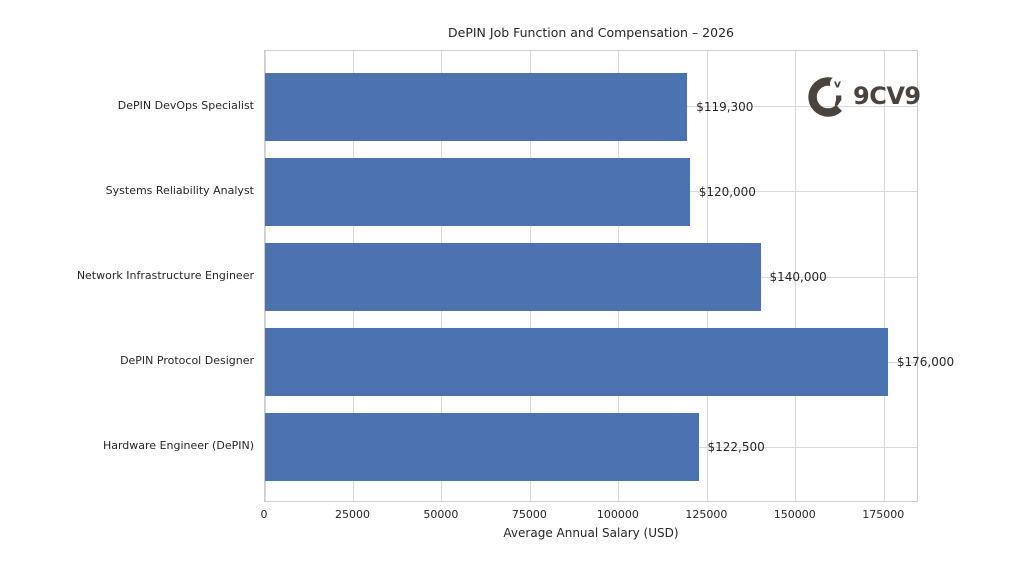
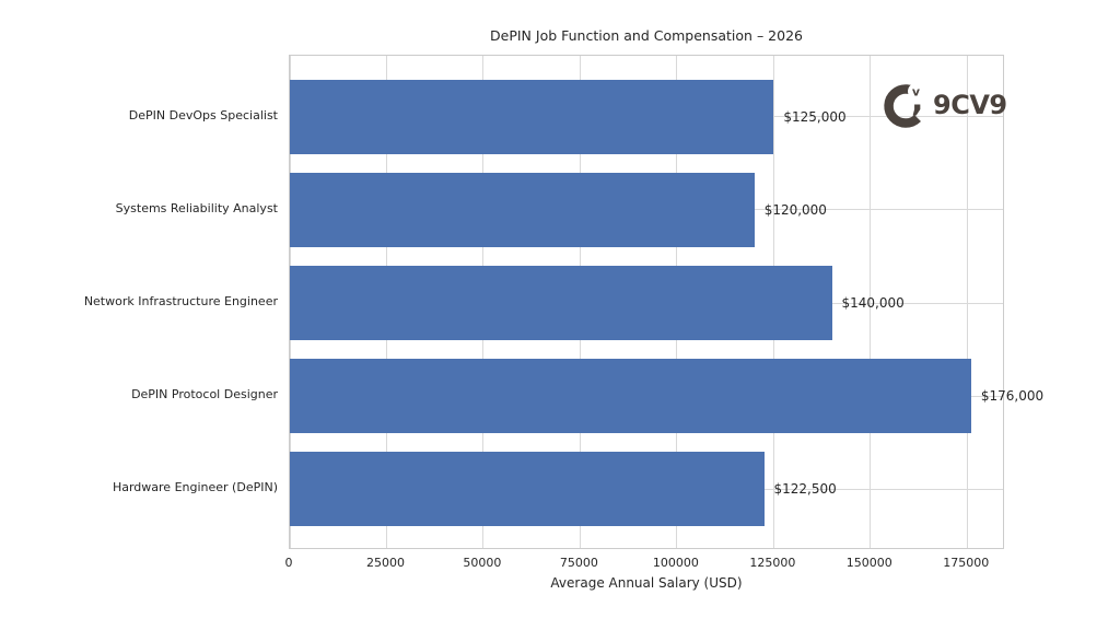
DePIN DevOps Specialist: $119,300 -> $125,000
